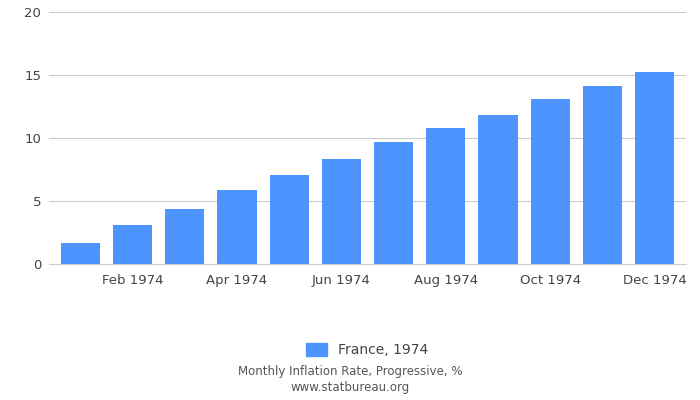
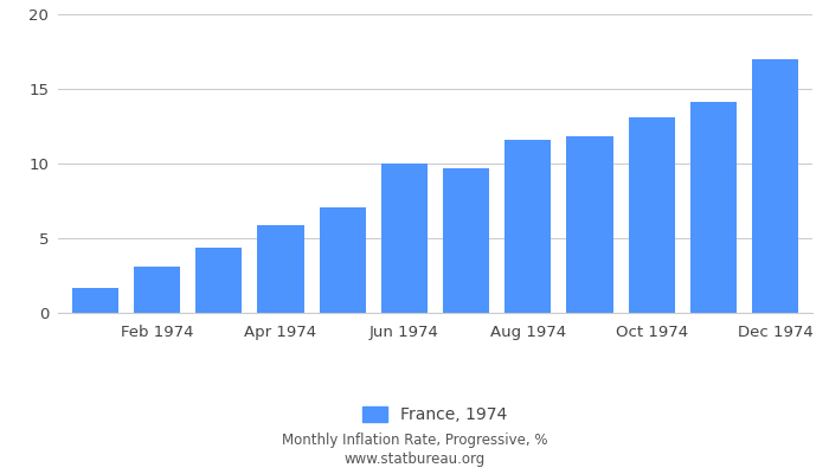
Jun 1974: 8.3 -> 10.0
Aug 1974: 10.8 -> 11.6
Dec 1974: 15.2 -> 17.0
